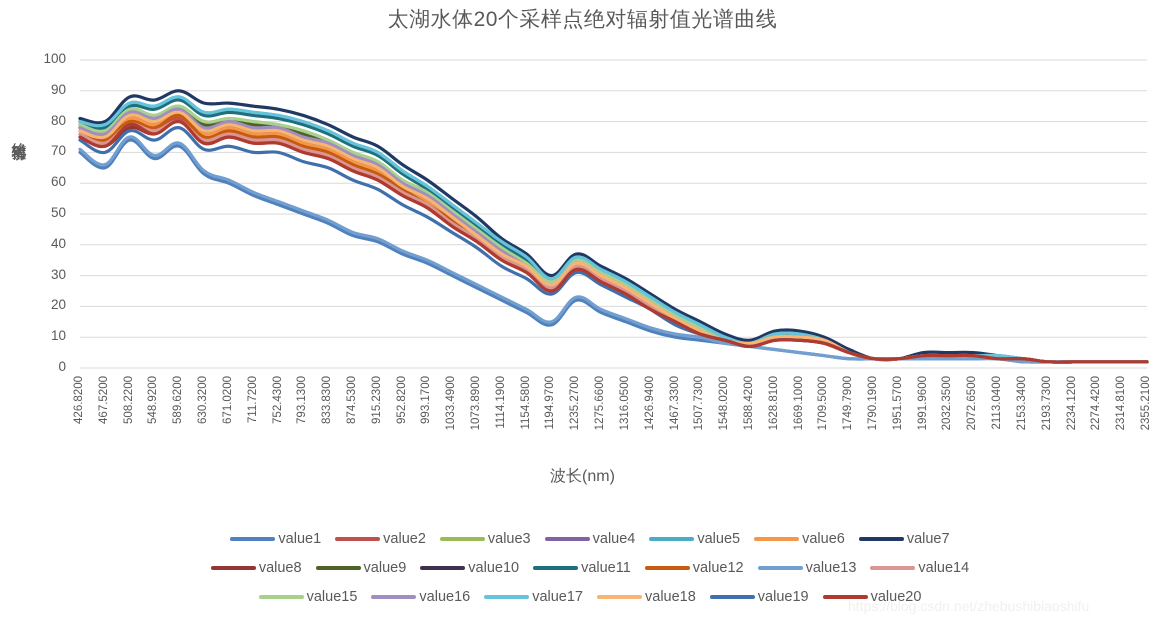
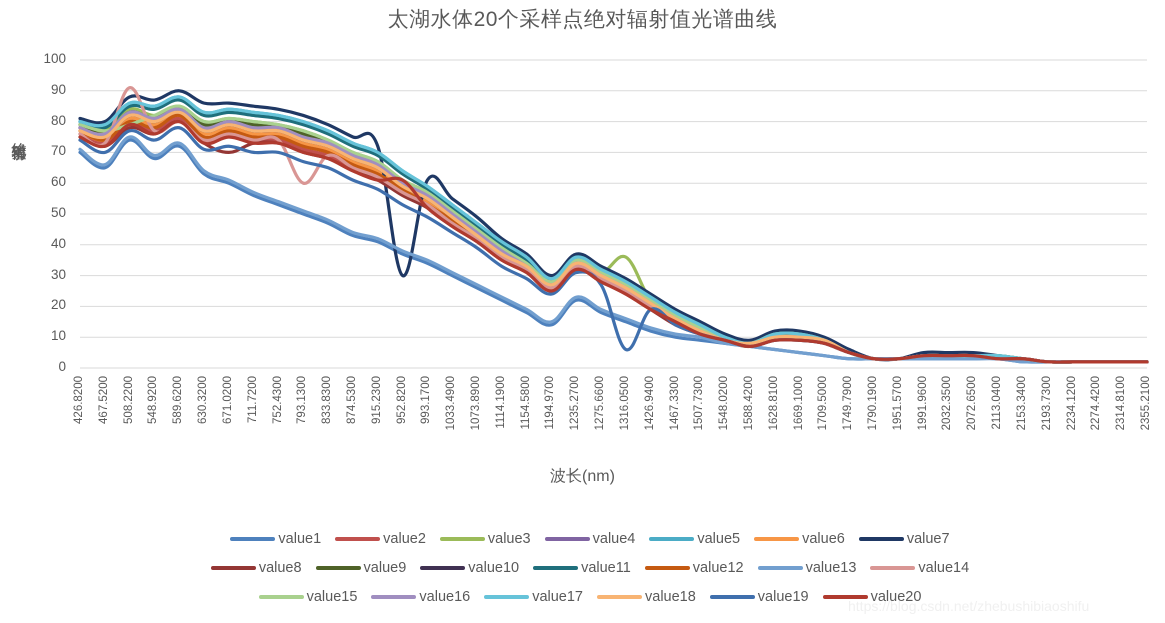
value14/508.2200: 79 -> 91
value15/508.2200: 84 -> 79
value8/671.0200: 75 -> 70
value14/793.1300: 71 -> 60
value7/952.8200: 66 -> 30
value20/952.8200: 56 -> 61
value3/1316.0500: 27 -> 36
value19/1316.0500: 23 -> 6
